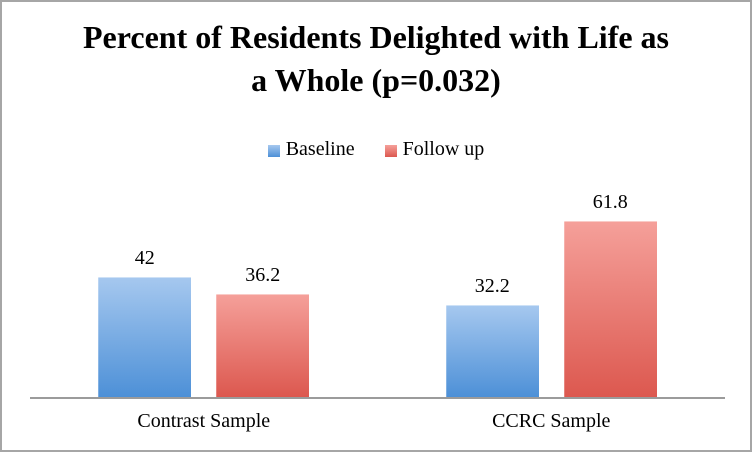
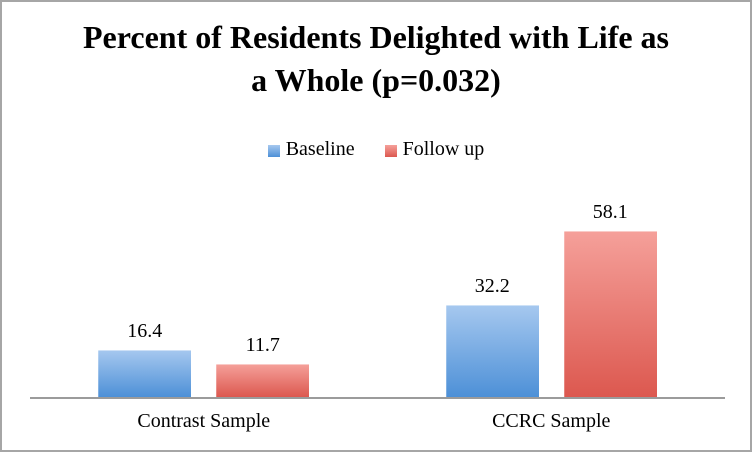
Baseline/Contrast Sample: 42 -> 16.4
Follow up/Contrast Sample: 36.2 -> 11.7
Follow up/CCRC Sample: 61.8 -> 58.1
